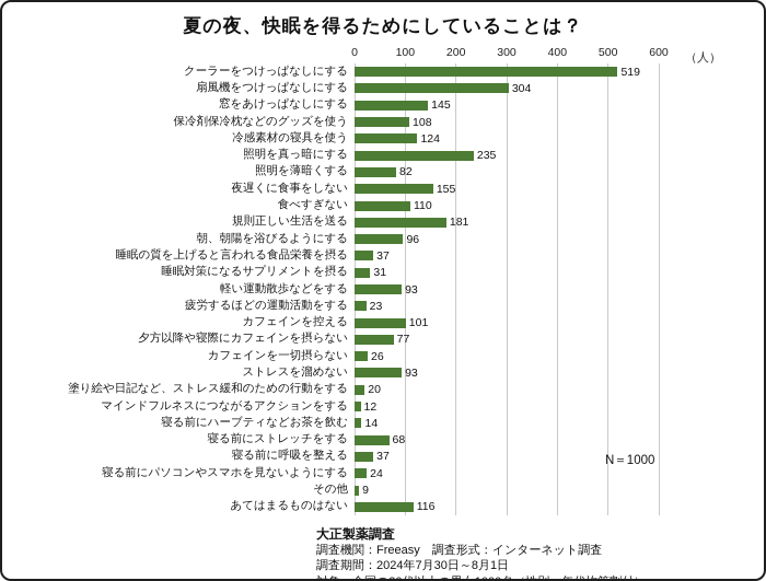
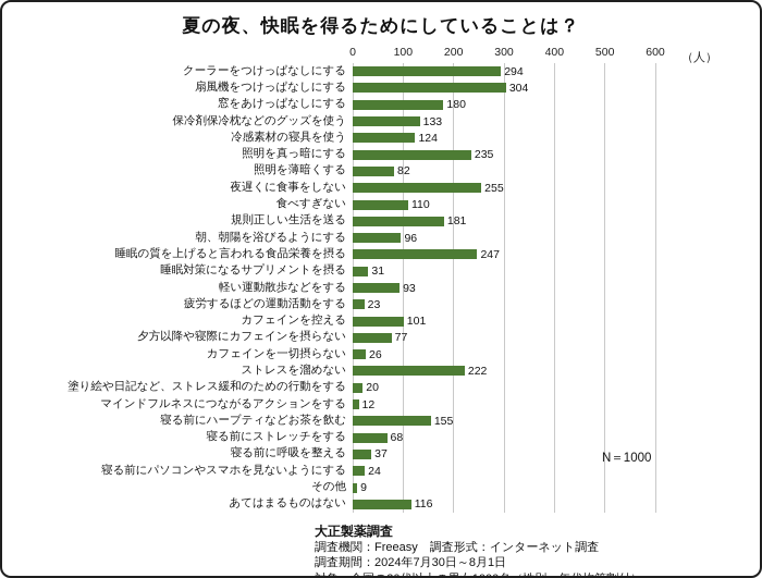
クーラーをつけっぱなしにする: 519 -> 294
窓をあけっぱなしにする: 145 -> 180
保冷剤保冷枕などのグッズを使う: 108 -> 133
夜遅くに食事をしない: 155 -> 255
睡眠の質を上げると言われる食品栄養を摂る: 37 -> 247
ストレスを溜めない: 93 -> 222
寝る前にハーブティなどお茶を飲む: 14 -> 155
